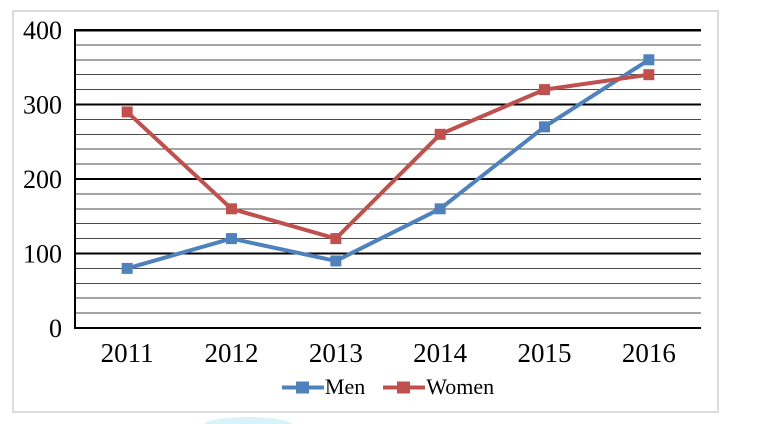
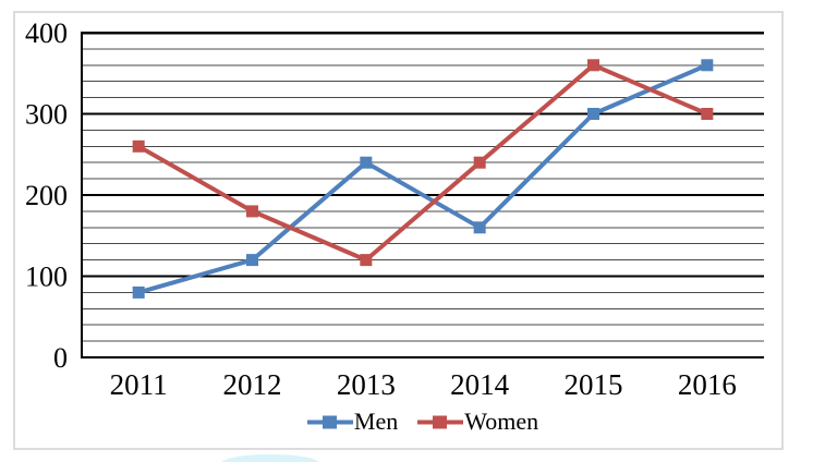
Women/2011: 290 -> 260
Women/2012: 160 -> 180
Men/2013: 90 -> 240
Women/2014: 260 -> 240
Men/2015: 270 -> 300
Women/2015: 320 -> 360
Women/2016: 340 -> 300
